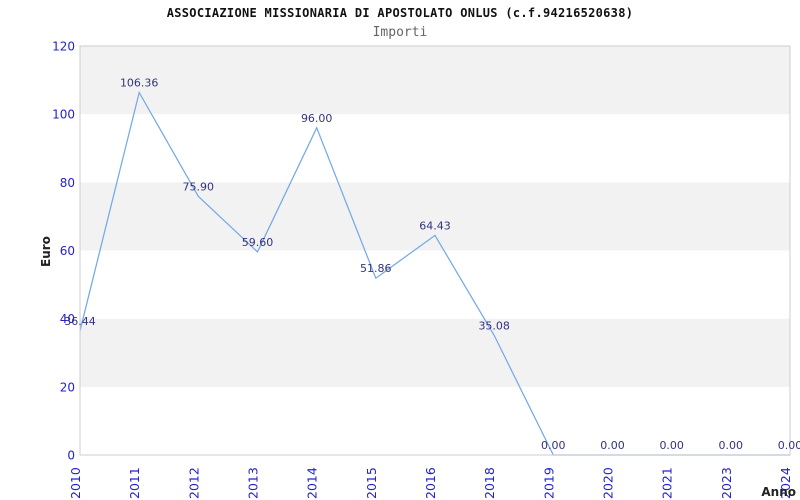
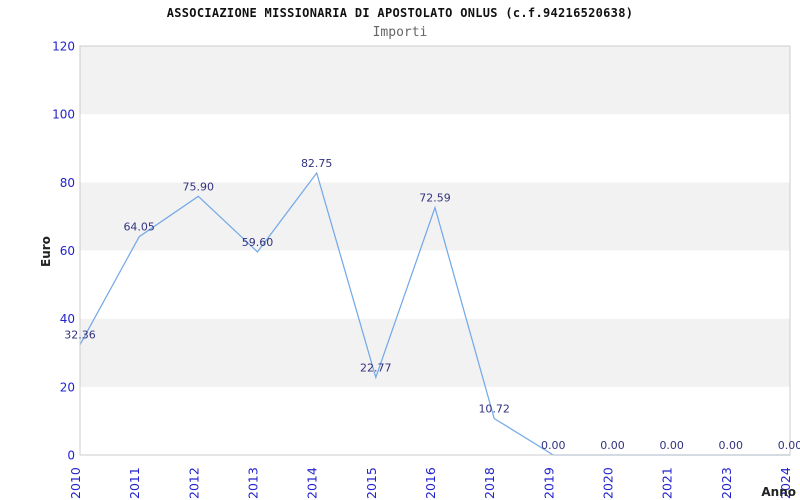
2010: 36.44 -> 32.36
2011: 106.36 -> 64.05
2014: 96.00 -> 82.75
2015: 51.86 -> 22.77
2016: 64.43 -> 72.59
2018: 35.08 -> 10.72
